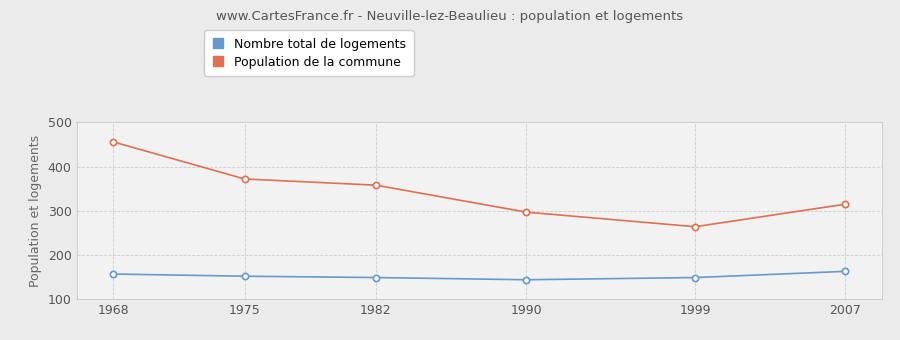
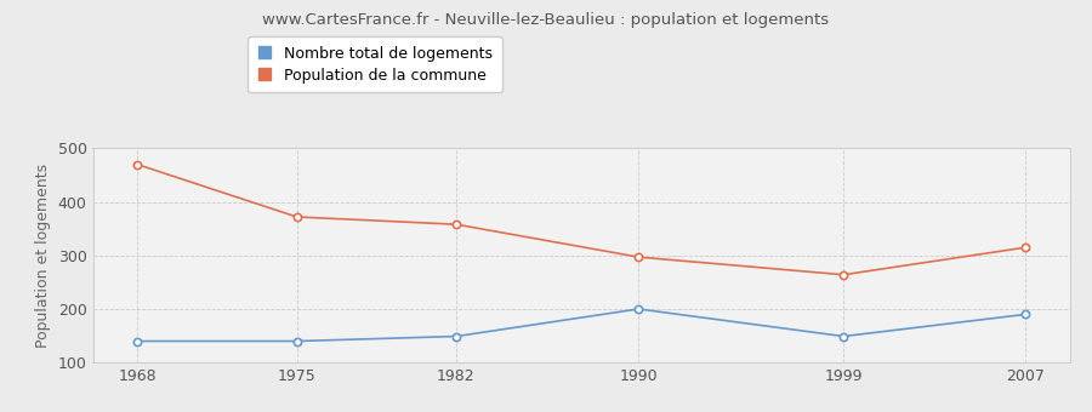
Nombre total de logements/1968: 157 -> 140
Population de la commune/1968: 456 -> 470
Nombre total de logements/1975: 152 -> 140
Nombre total de logements/1990: 144 -> 200
Nombre total de logements/2007: 163 -> 190
